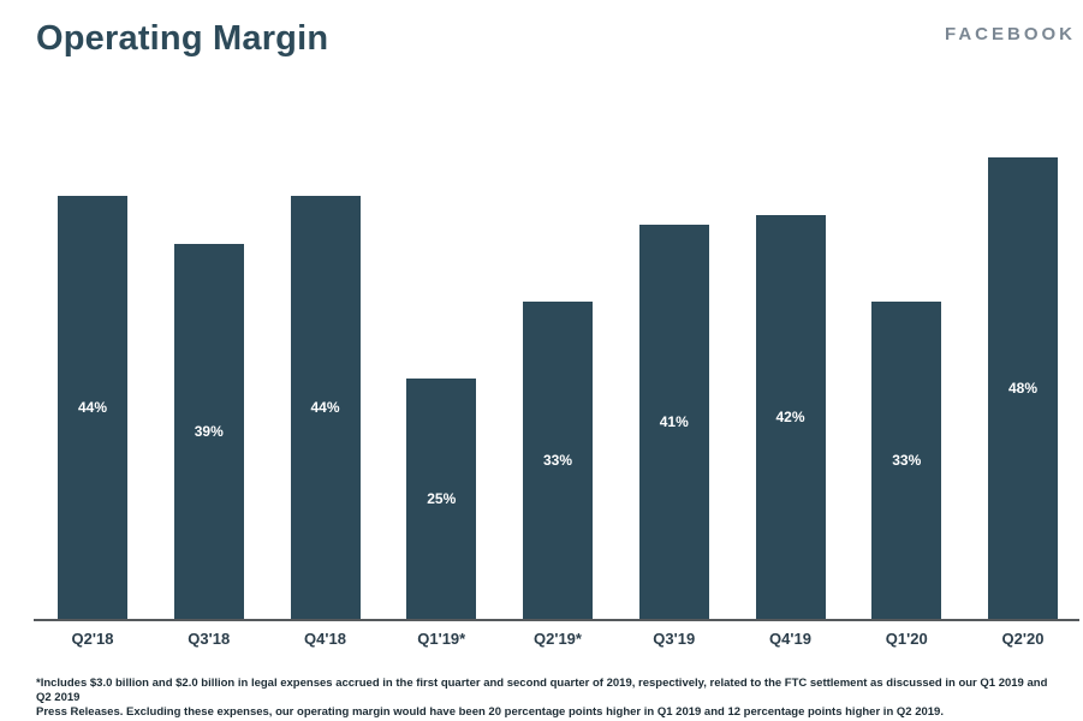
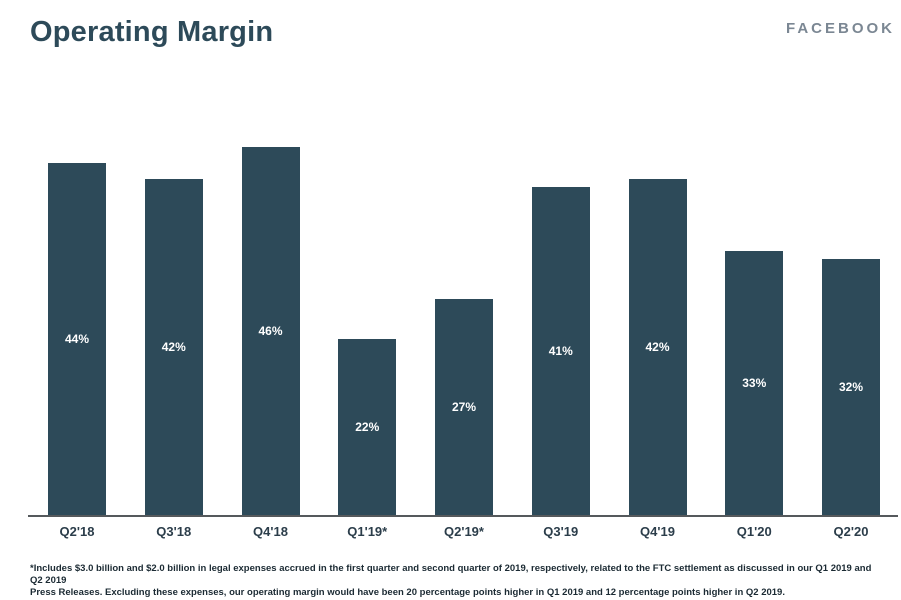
Q3'18: 39% -> 42%
Q4'18: 44% -> 46%
Q1'19*: 25% -> 22%
Q2'19*: 33% -> 27%
Q2'20: 48% -> 32%
